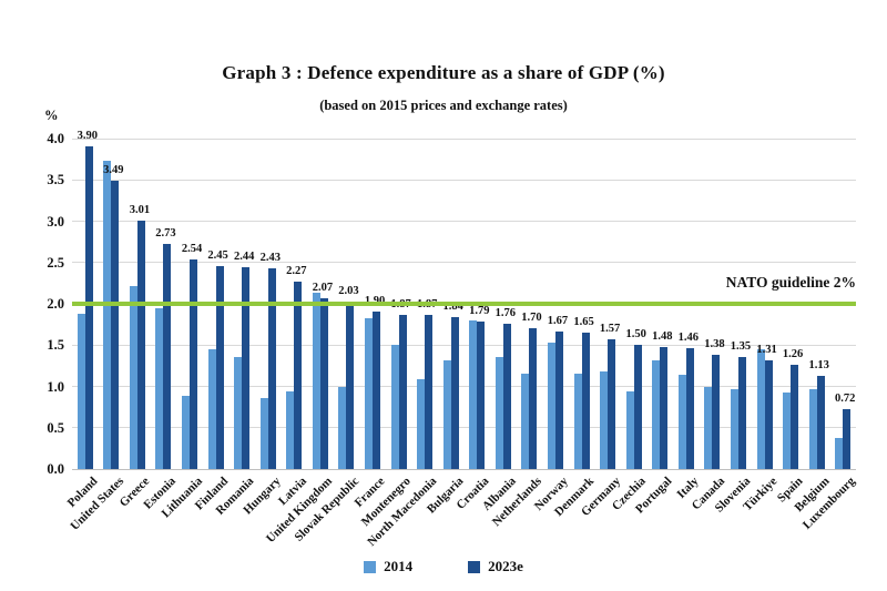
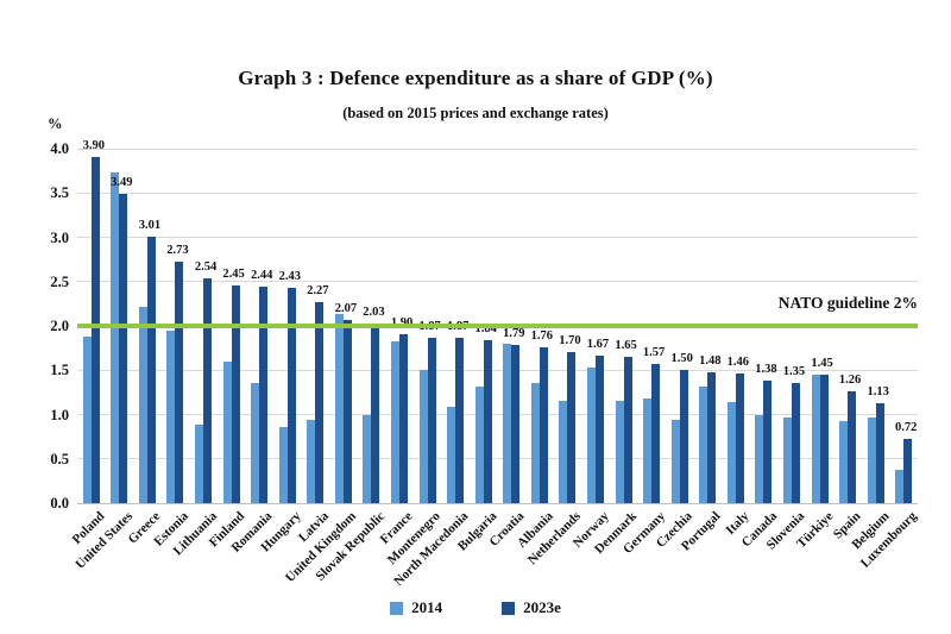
2014/Finland: 1.4 -> 1.6
2023e/Türkiye: 1.31 -> 1.45
